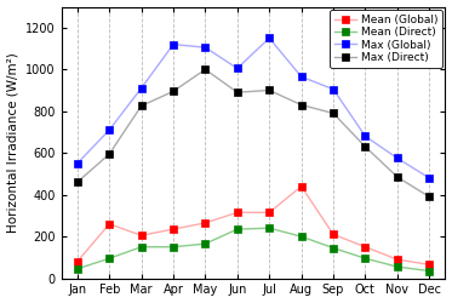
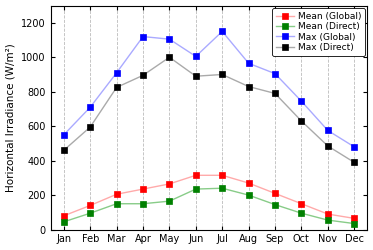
Mean (Global)/Feb: 260 -> 140
Mean (Global)/Aug: 440 -> 270
Max (Global)/Oct: 680 -> 740
